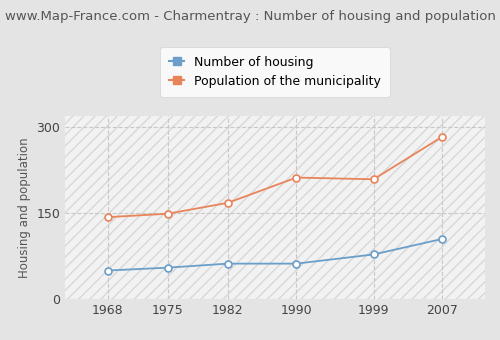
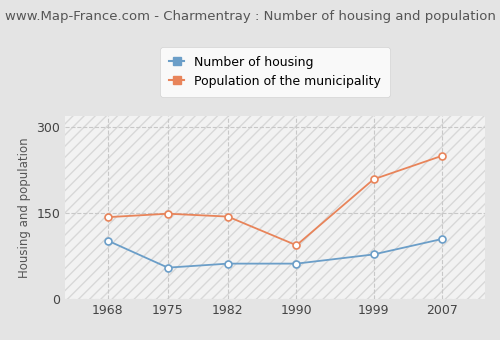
Number of housing/1968: 50 -> 102
Population of the municipality/1982: 168 -> 144
Population of the municipality/1990: 212 -> 94
Population of the municipality/2007: 283 -> 250
